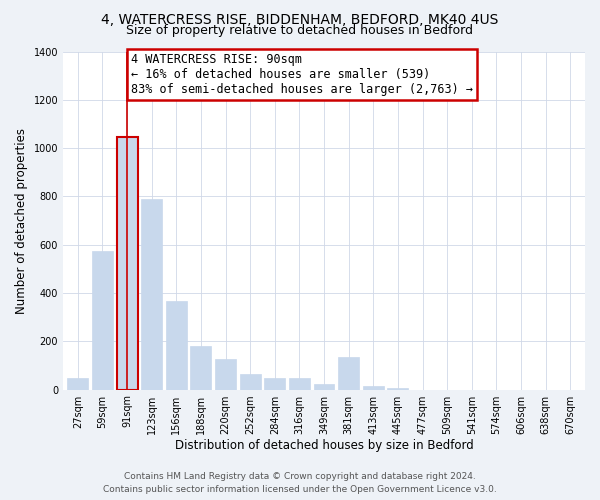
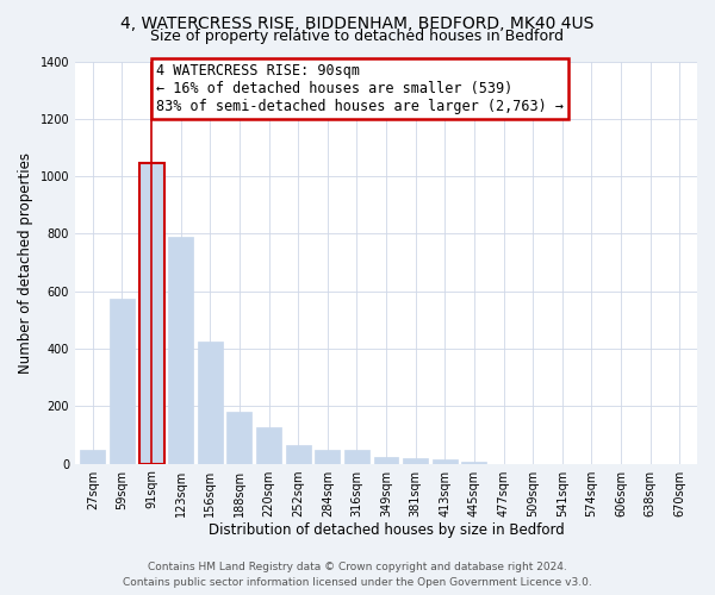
156sqm: 365 -> 425
381sqm: 135 -> 20
